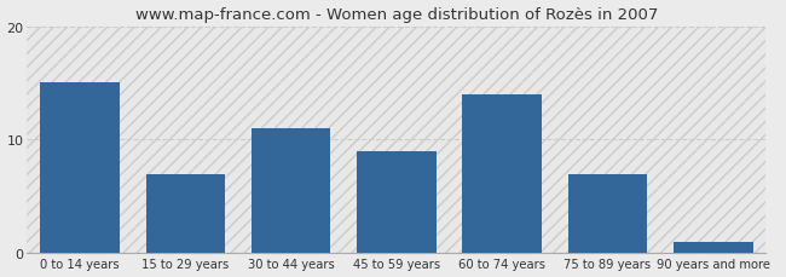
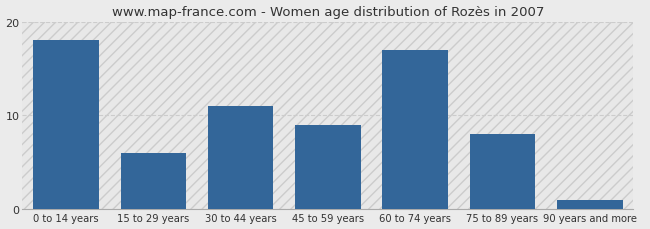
0 to 14 years: 15 -> 18
15 to 29 years: 7 -> 6
60 to 74 years: 14 -> 17
75 to 89 years: 7 -> 8
